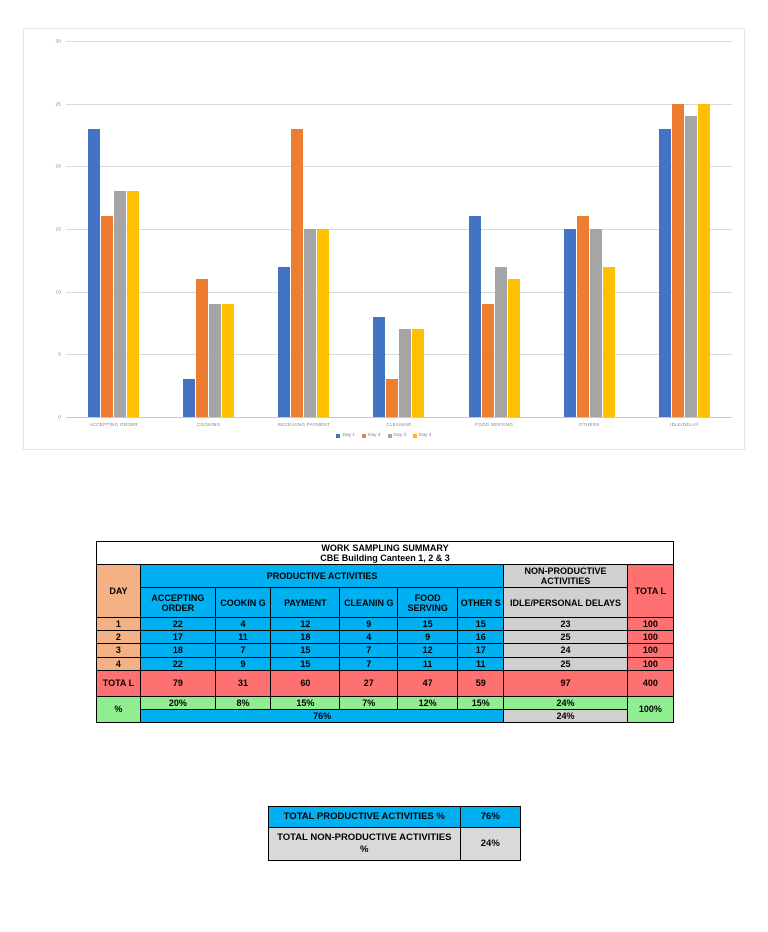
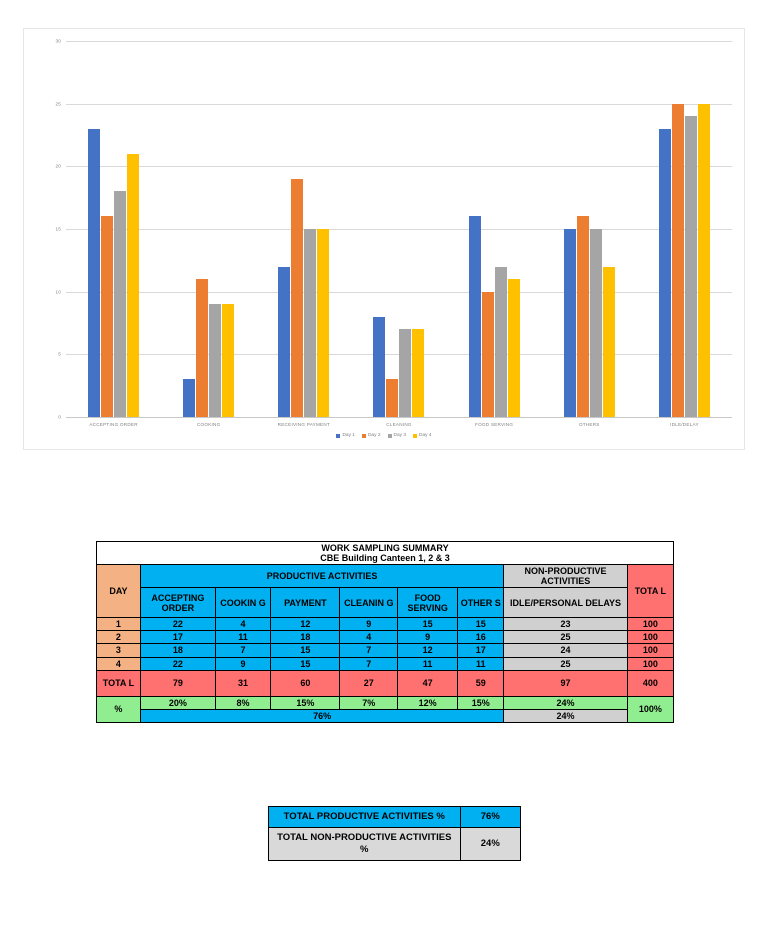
Day 4/ACCEPTING ORDER: 18 -> 21
Day 2/RECEIVING PAYMENT: 23 -> 19
Day 2/FOOD SERVING: 9 -> 10
